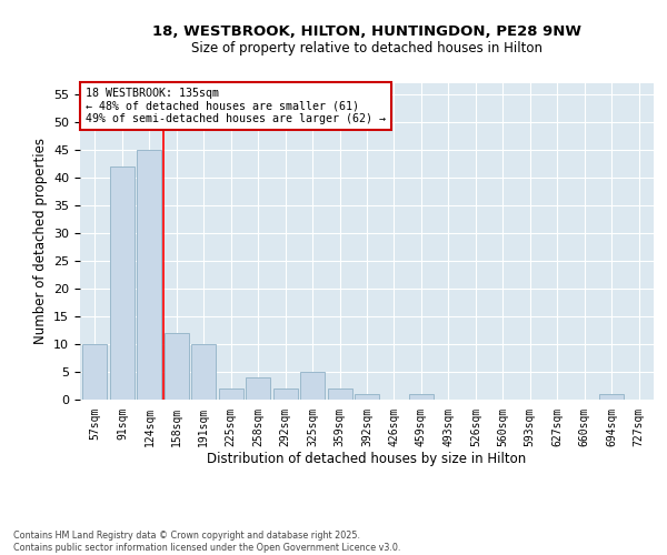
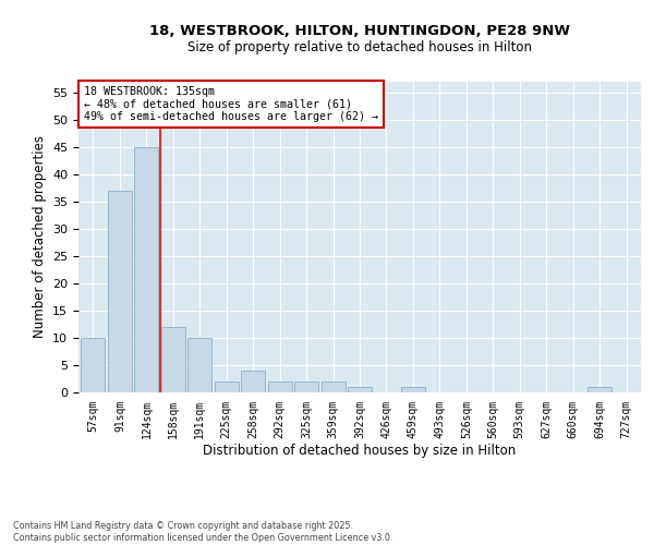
91sqm: 42 -> 37
325sqm: 5 -> 2
